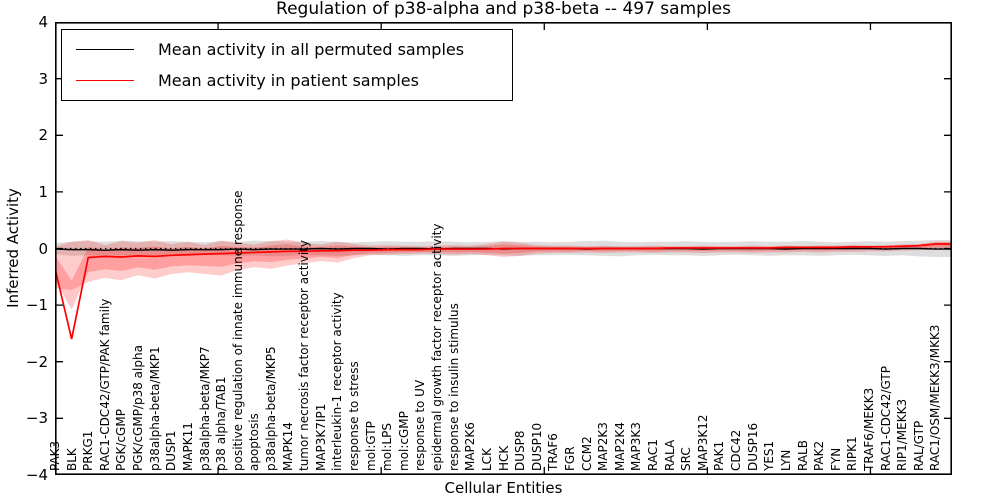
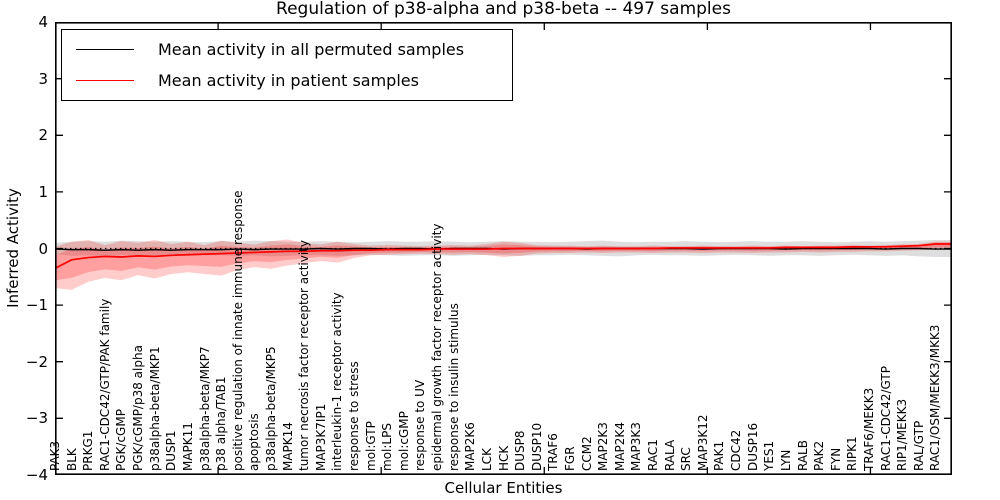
Mean activity in patient samples/BLK: -1.6 -> -0.2
